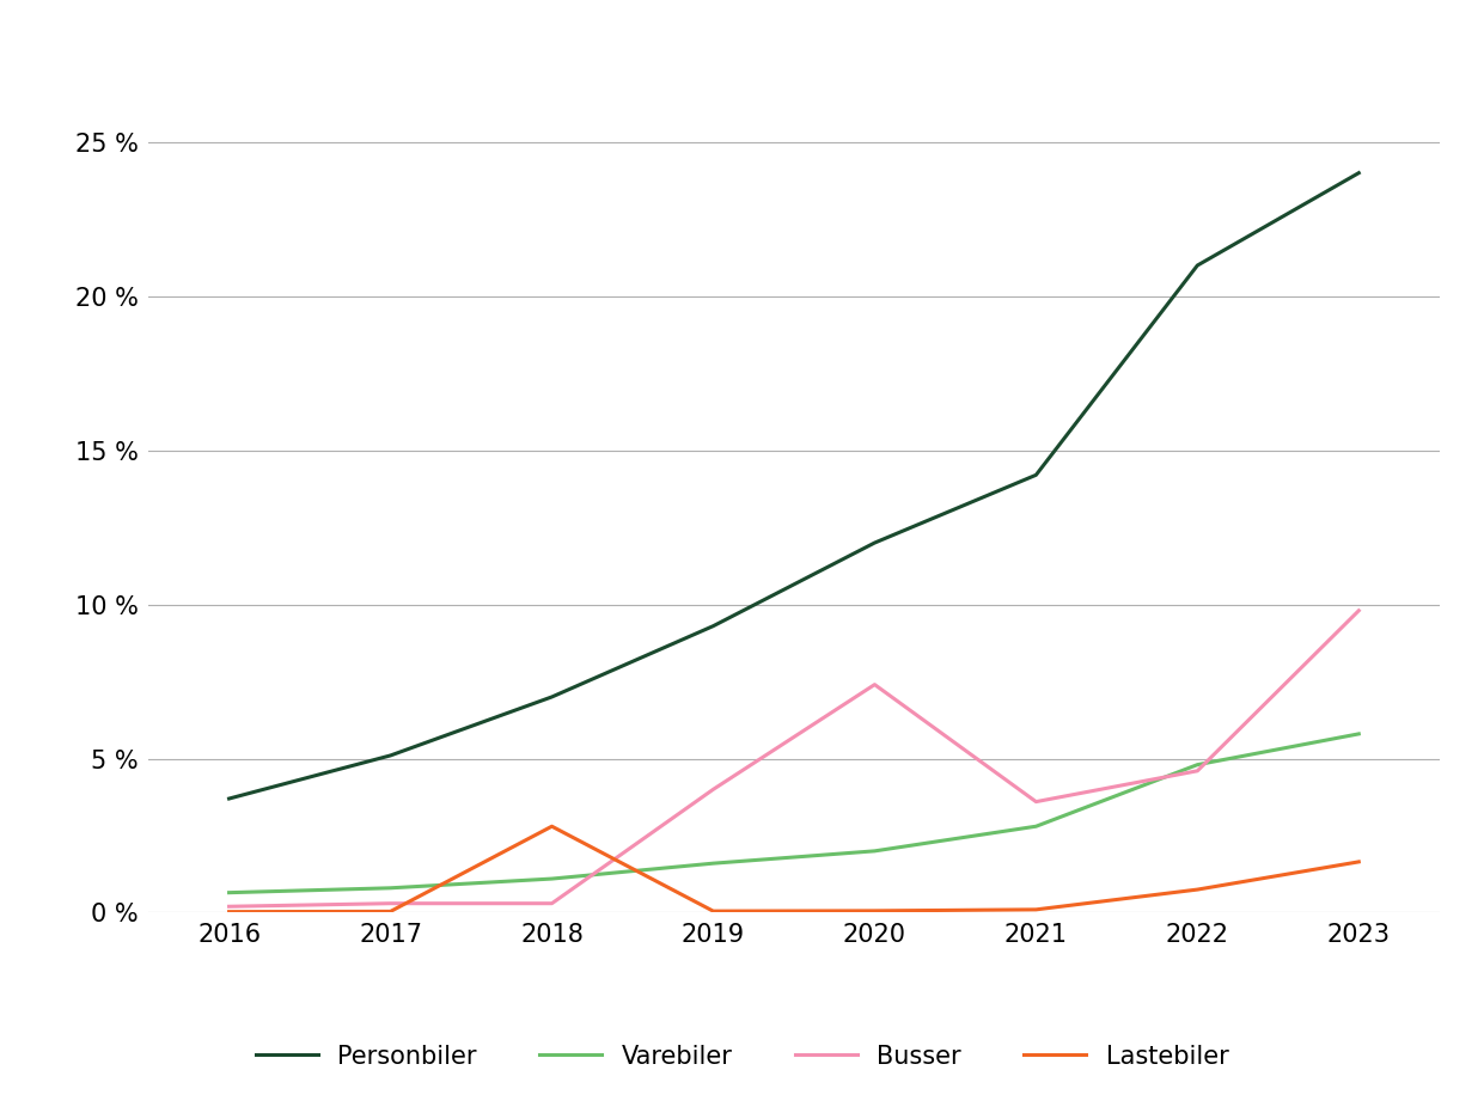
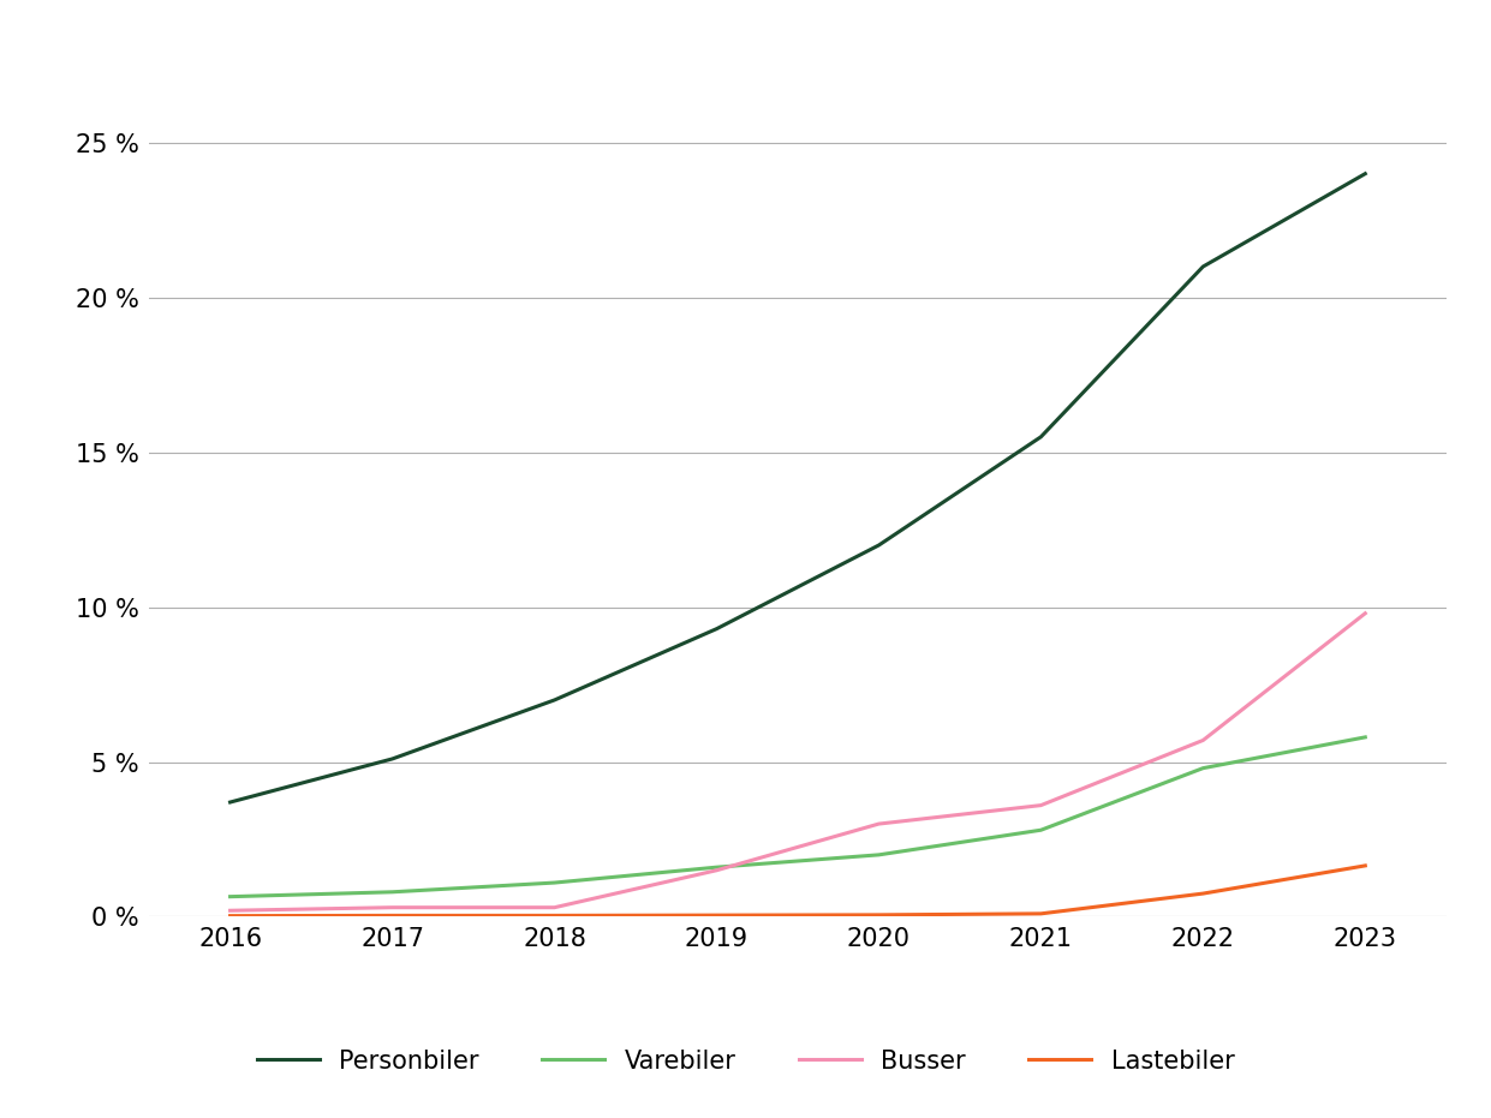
Lastebiler/2018: 2.80 % -> 0.04 %
Busser/2019: 4.0 % -> 1.5 %
Busser/2020: 7.4 % -> 3.0 %
Personbiler/2021: 14.2 % -> 15.5 %
Busser/2022: 4.6 % -> 5.7 %
